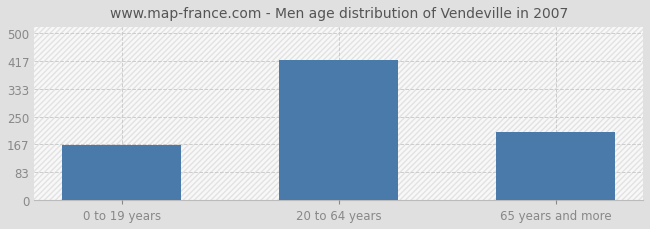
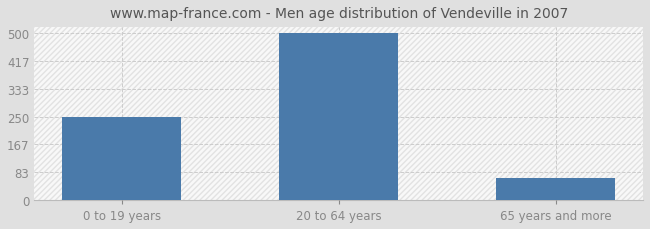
0 to 19 years: 165 -> 250
20 to 64 years: 420 -> 500
65 years and more: 205 -> 65
